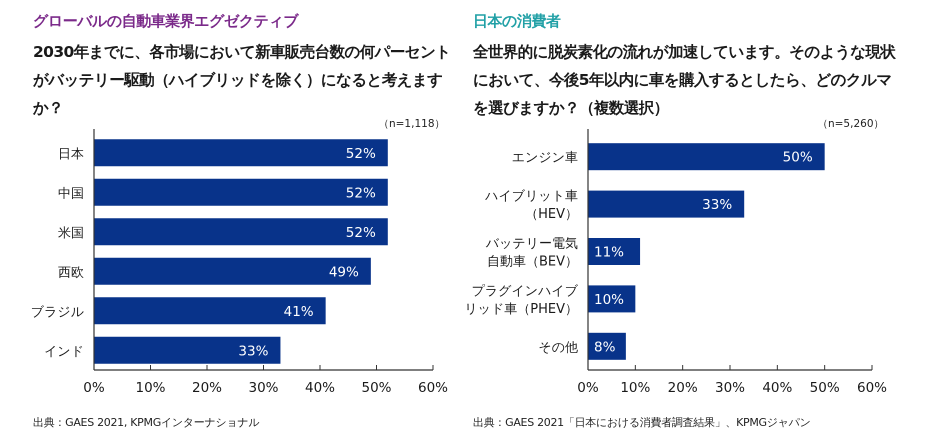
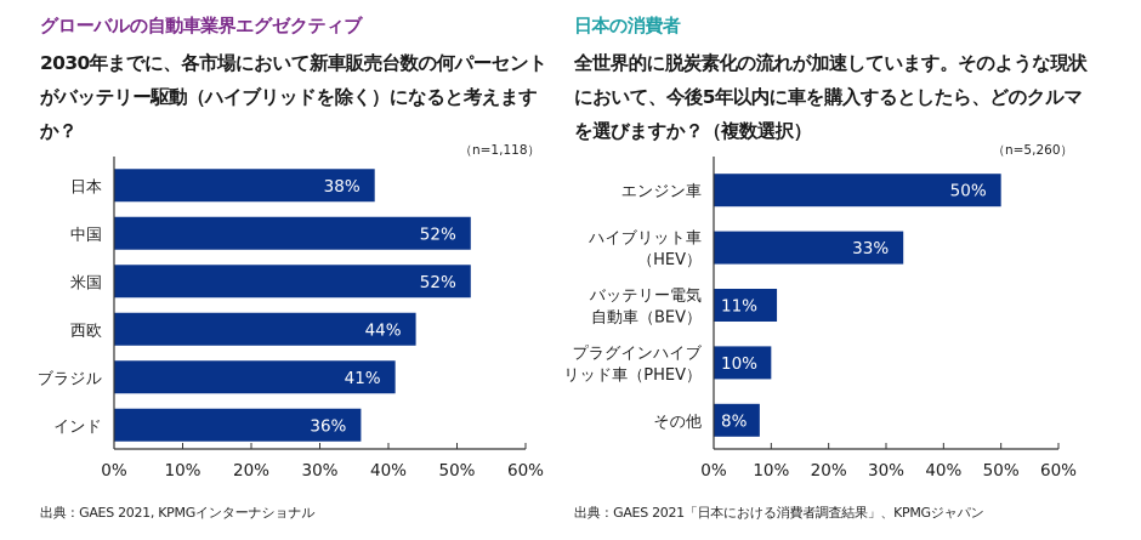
グローバルの自動車業界エグゼクティブ/日本: 52% -> 38%
グローバルの自動車業界エグゼクティブ/西欧: 49% -> 44%
グローバルの自動車業界エグゼクティブ/インド: 33% -> 36%
